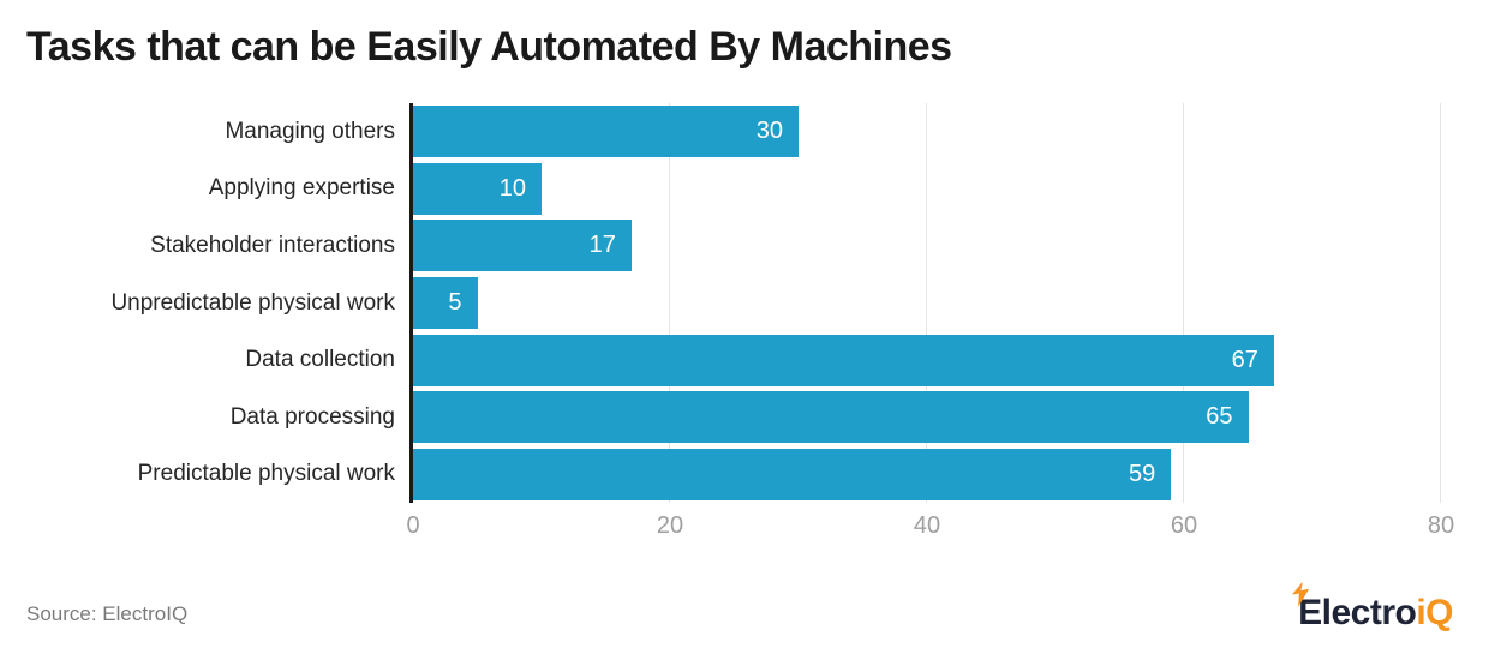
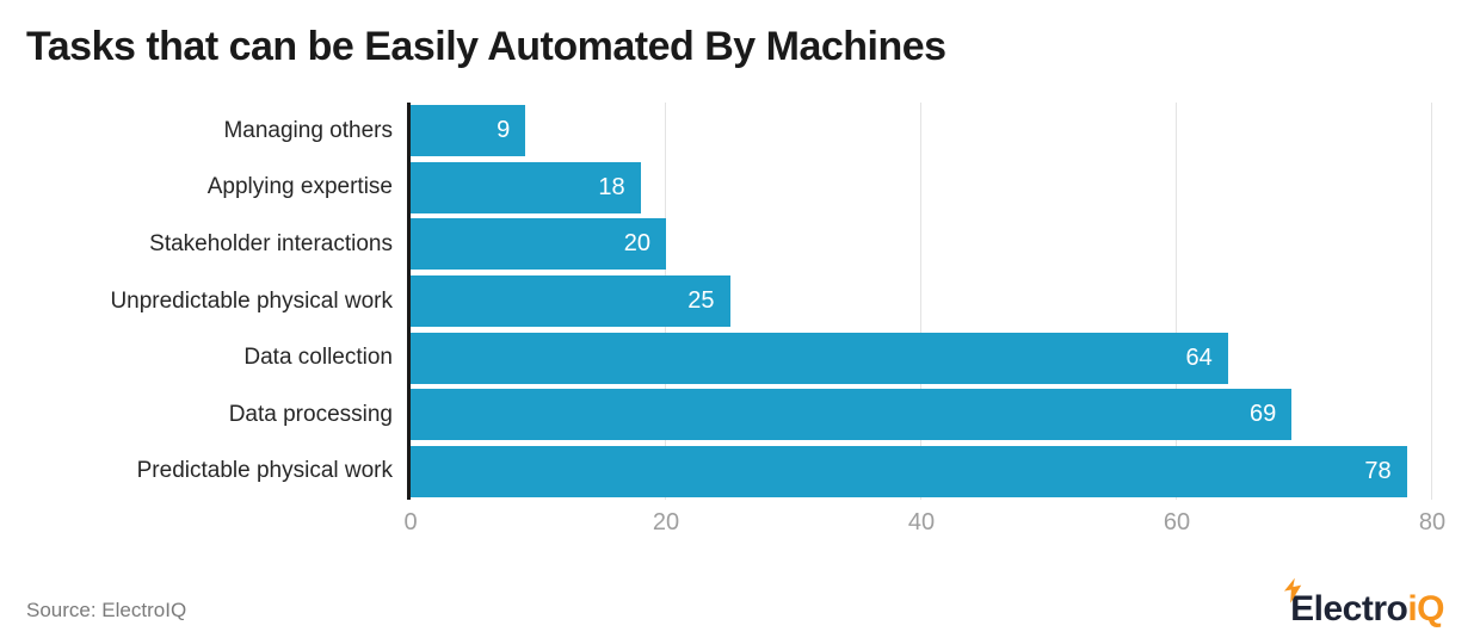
Managing others: 30 -> 9
Applying expertise: 10 -> 18
Stakeholder interactions: 17 -> 20
Unpredictable physical work: 5 -> 25
Data collection: 67 -> 64
Data processing: 65 -> 69
Predictable physical work: 59 -> 78
